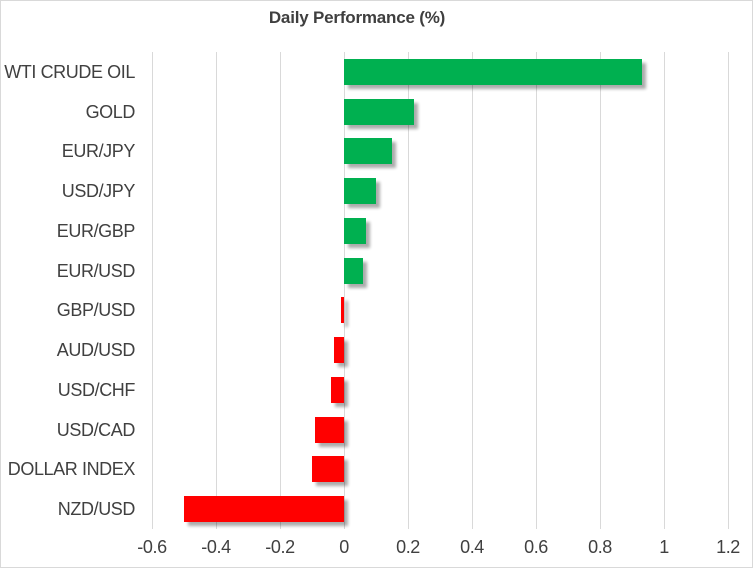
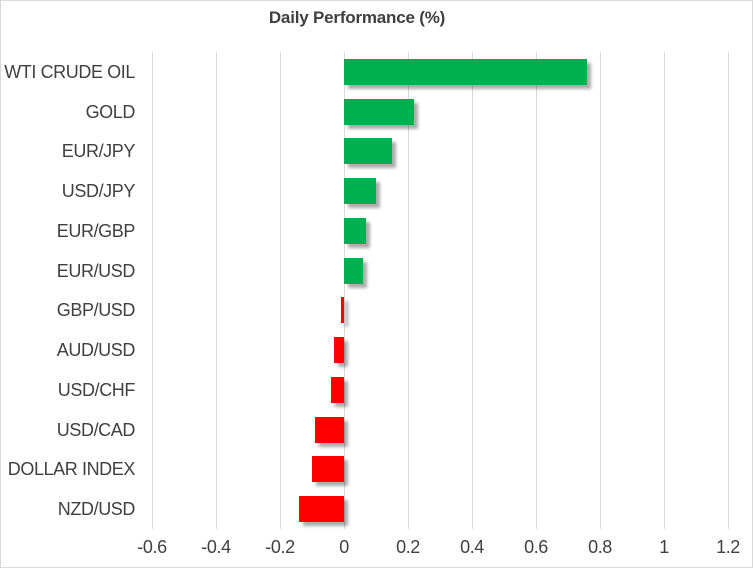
WTI CRUDE OIL: 0.93 -> 0.76
NZD/USD: -0.50 -> -0.14
